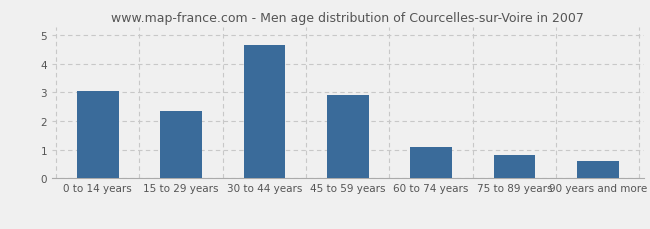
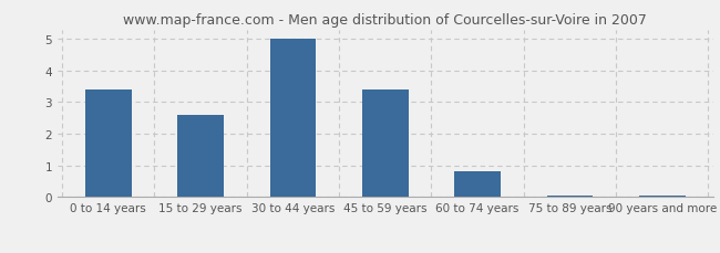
0 to 14 years: 3.05 -> 3.40
15 to 29 years: 2.35 -> 2.60
30 to 44 years: 4.65 -> 5.00
45 to 59 years: 2.90 -> 3.40
60 to 74 years: 1.10 -> 0.80
75 to 89 years: 0.80 -> 0.04
90 years and more: 0.60 -> 0.04
